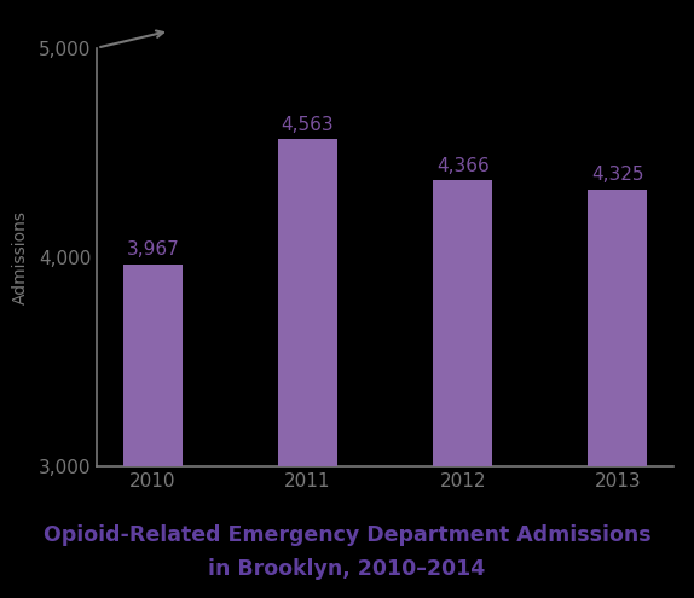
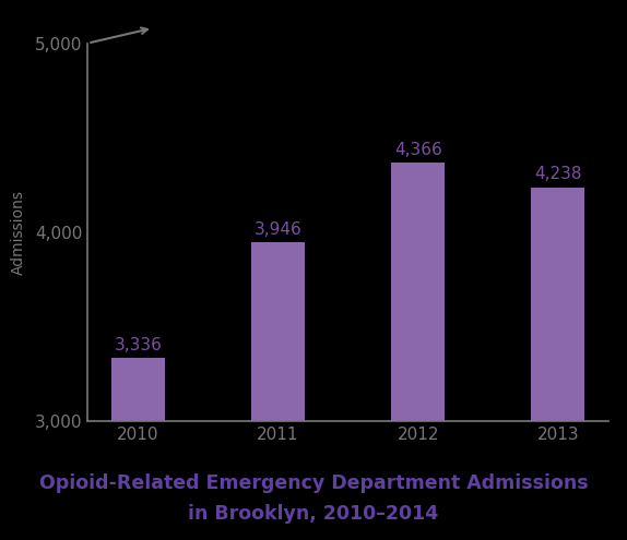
2010: 3,967 -> 3,336
2011: 4,563 -> 3,946
2013: 4,325 -> 4,238
